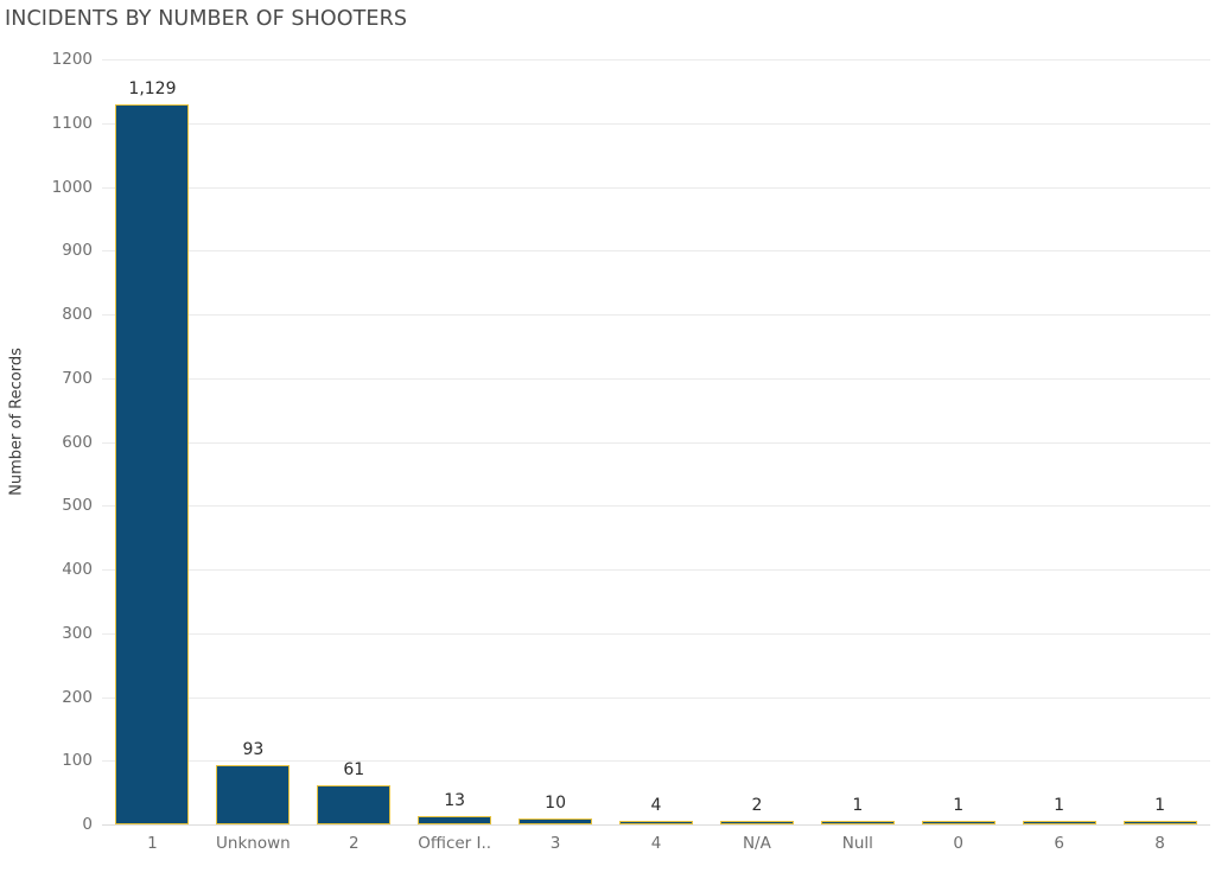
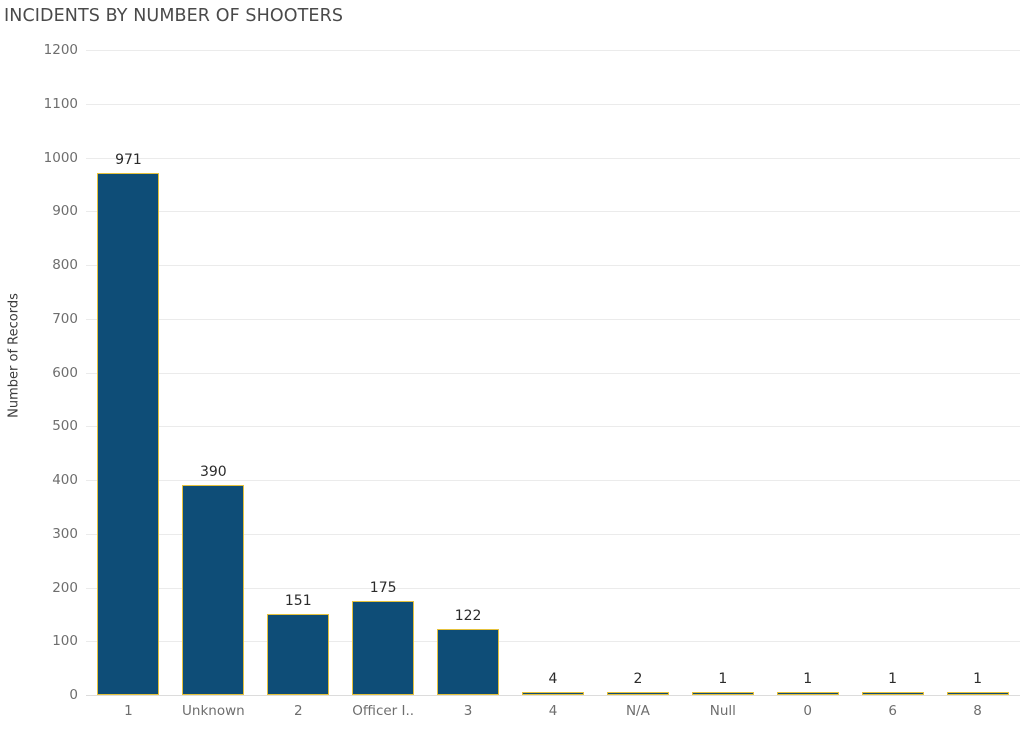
1: 1,129 -> 971
Unknown: 93 -> 390
2: 61 -> 151
Officer I..: 13 -> 175
3: 10 -> 122
